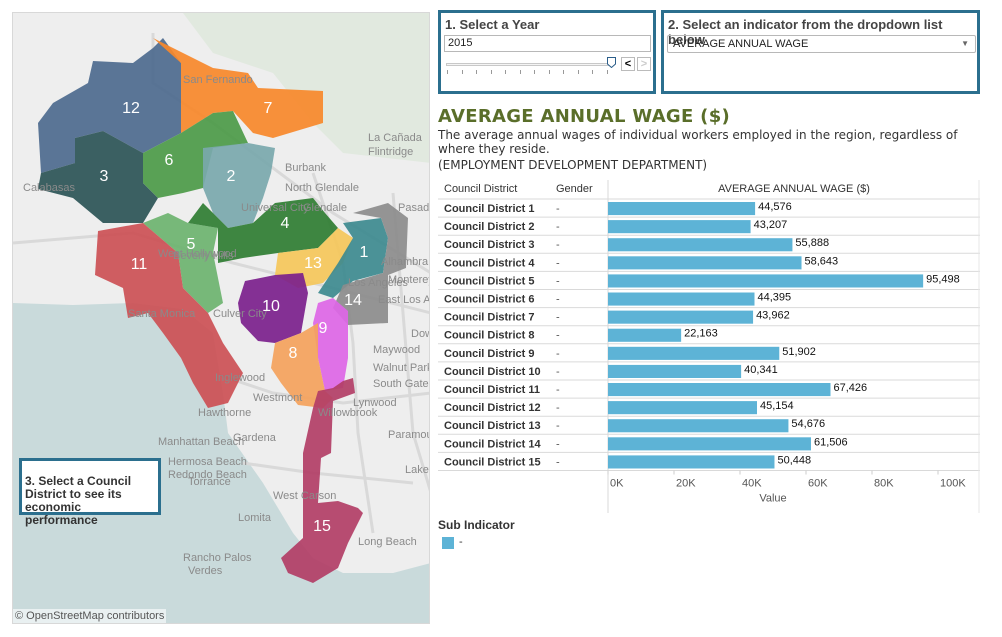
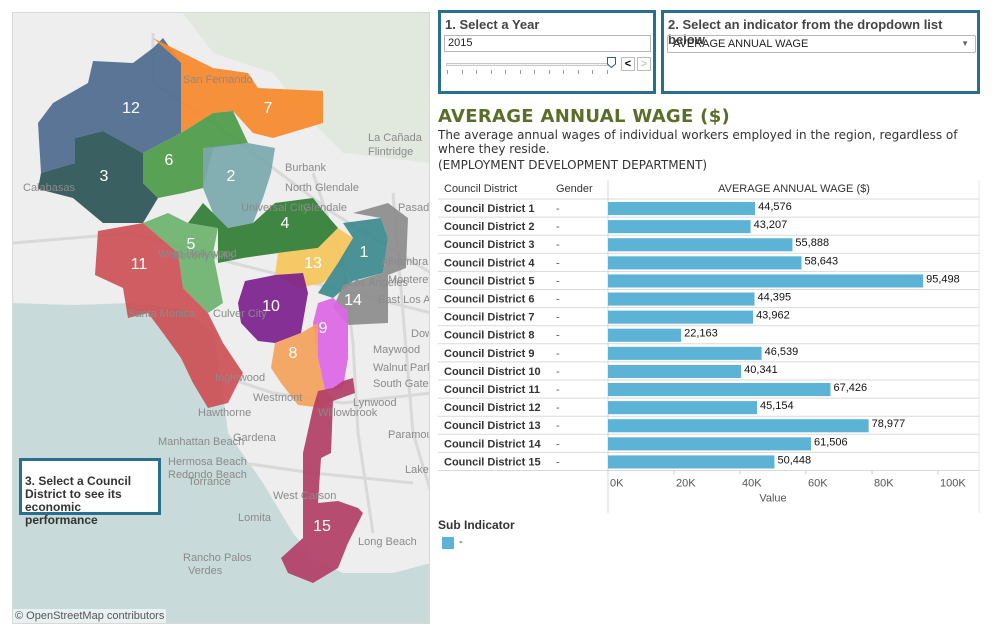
Council District 9: 51,902 -> 46,539
Council District 13: 54,676 -> 78,977
